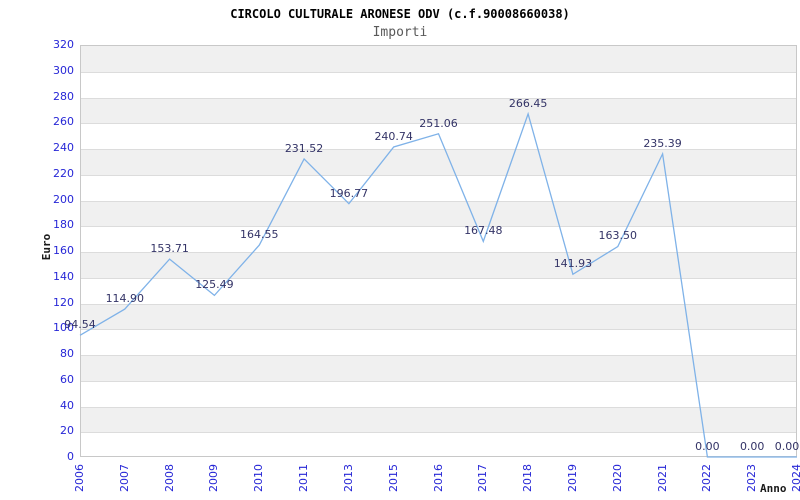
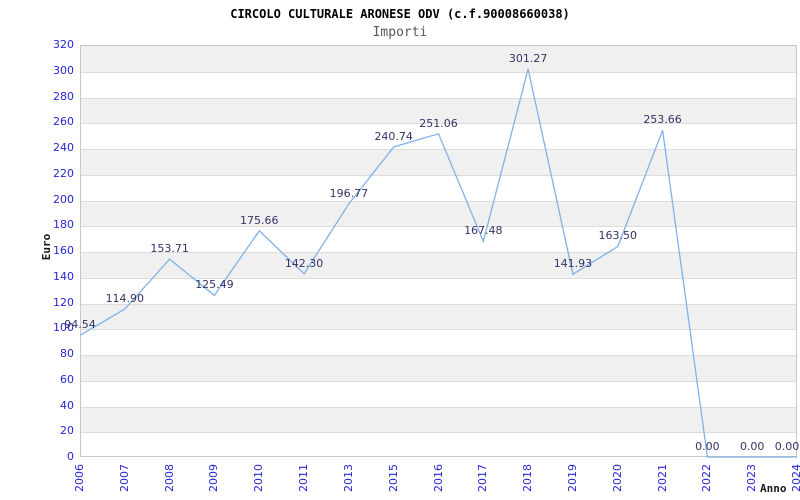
2010: 164.55 -> 175.66
2011: 231.52 -> 142.30
2018: 266.45 -> 301.27
2021: 235.39 -> 253.66
